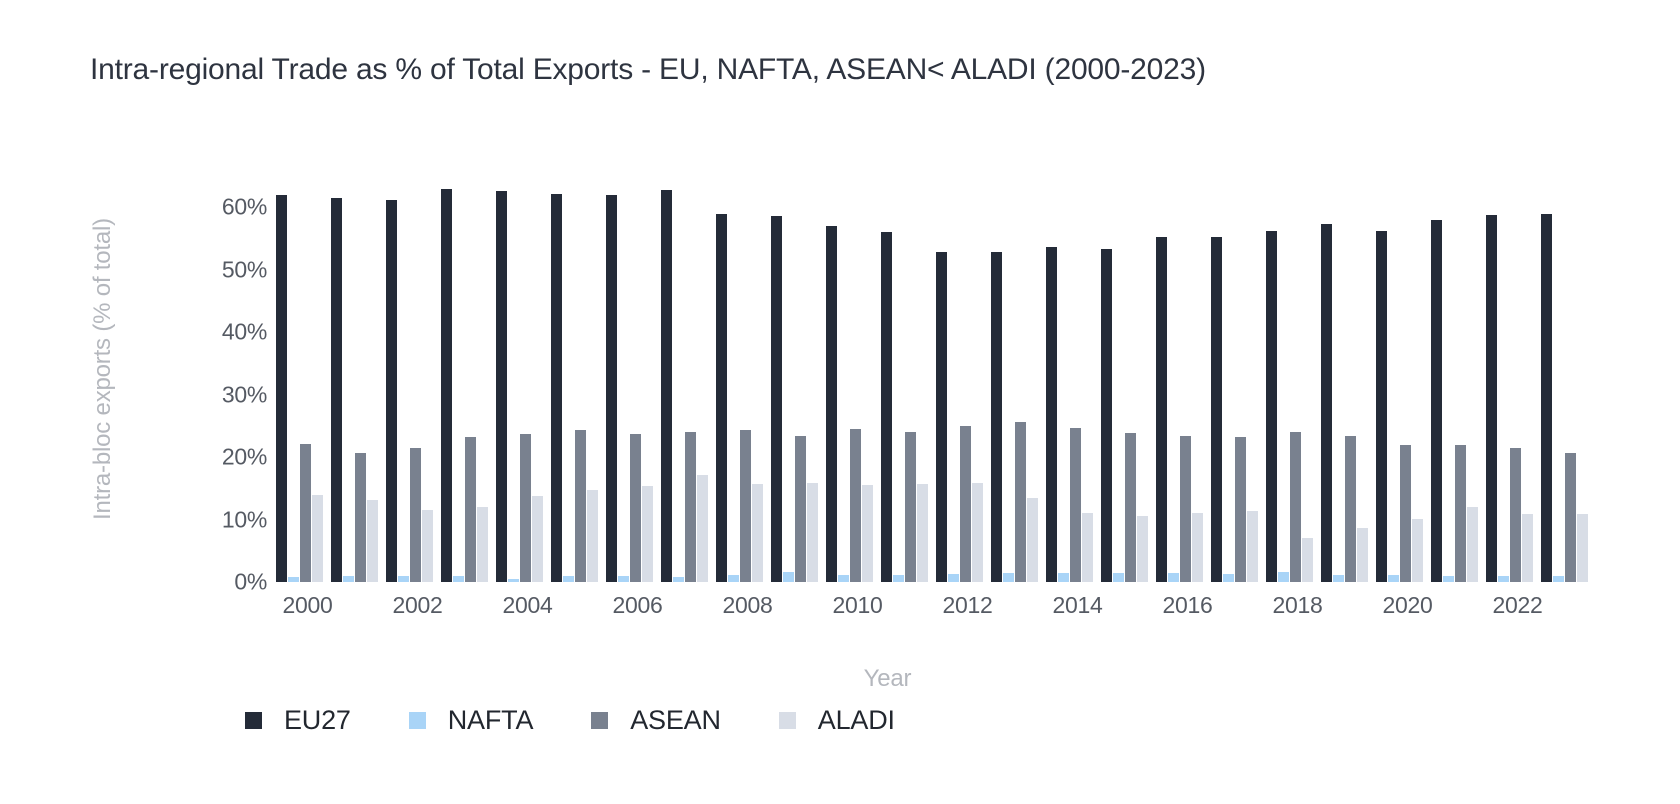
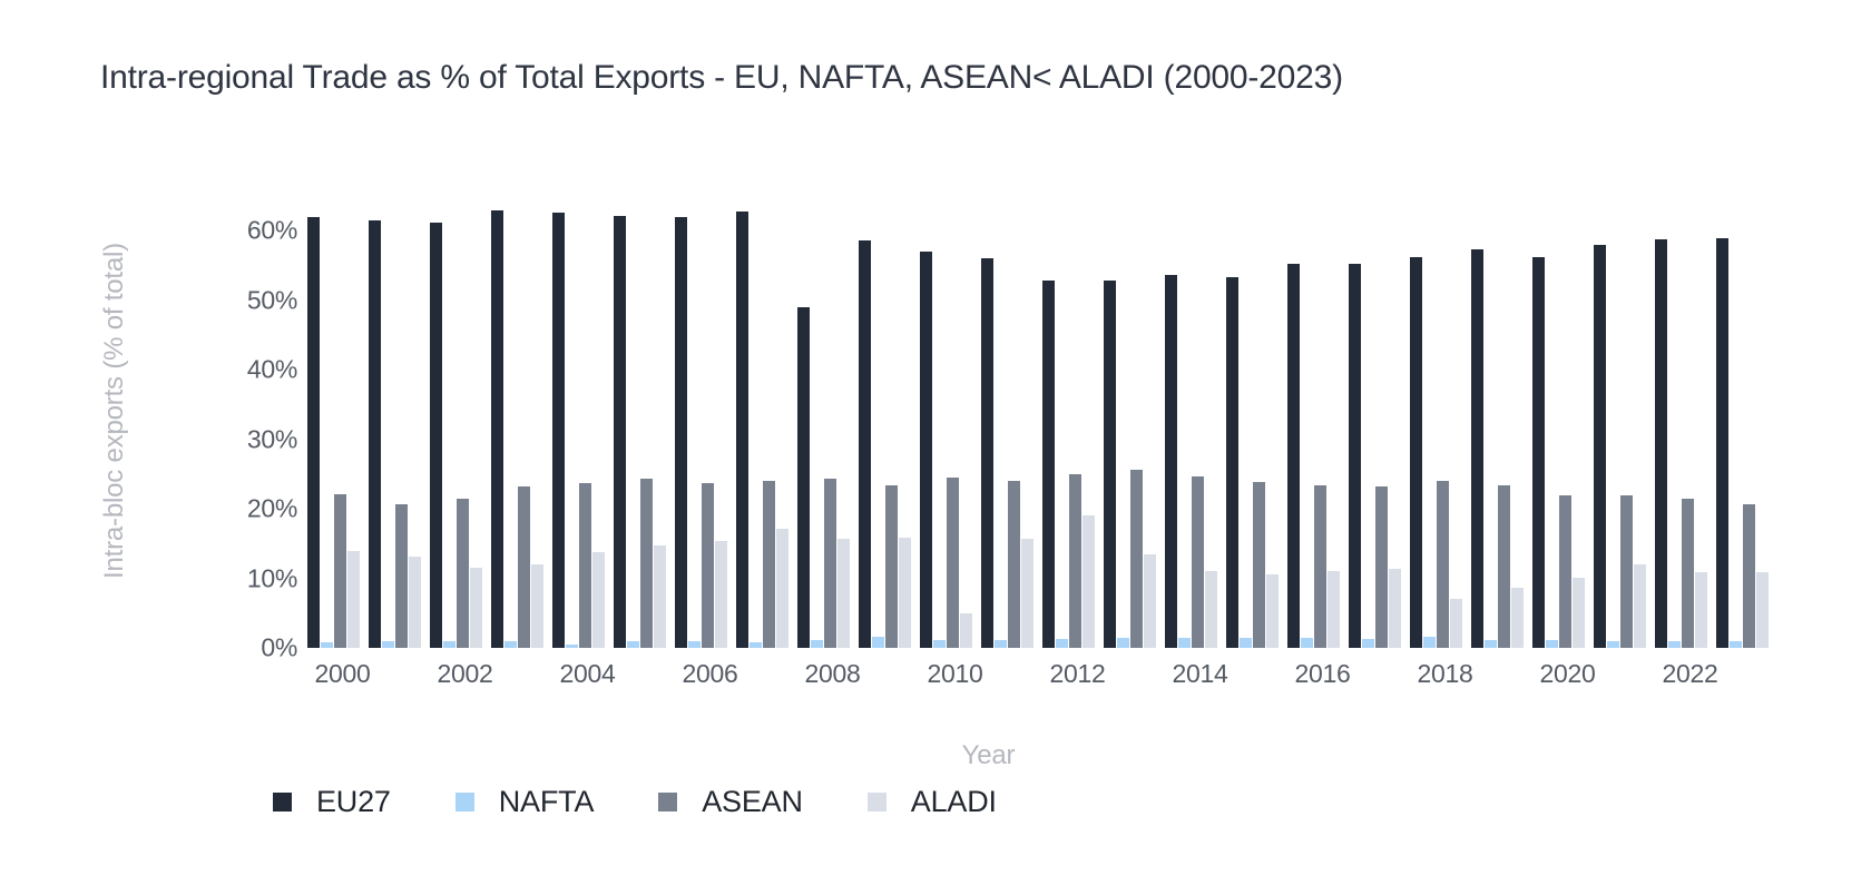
EU27/2008: 59% -> 49%
ALADI/2010: 16% -> 5%
ALADI/2012: 16% -> 19%
